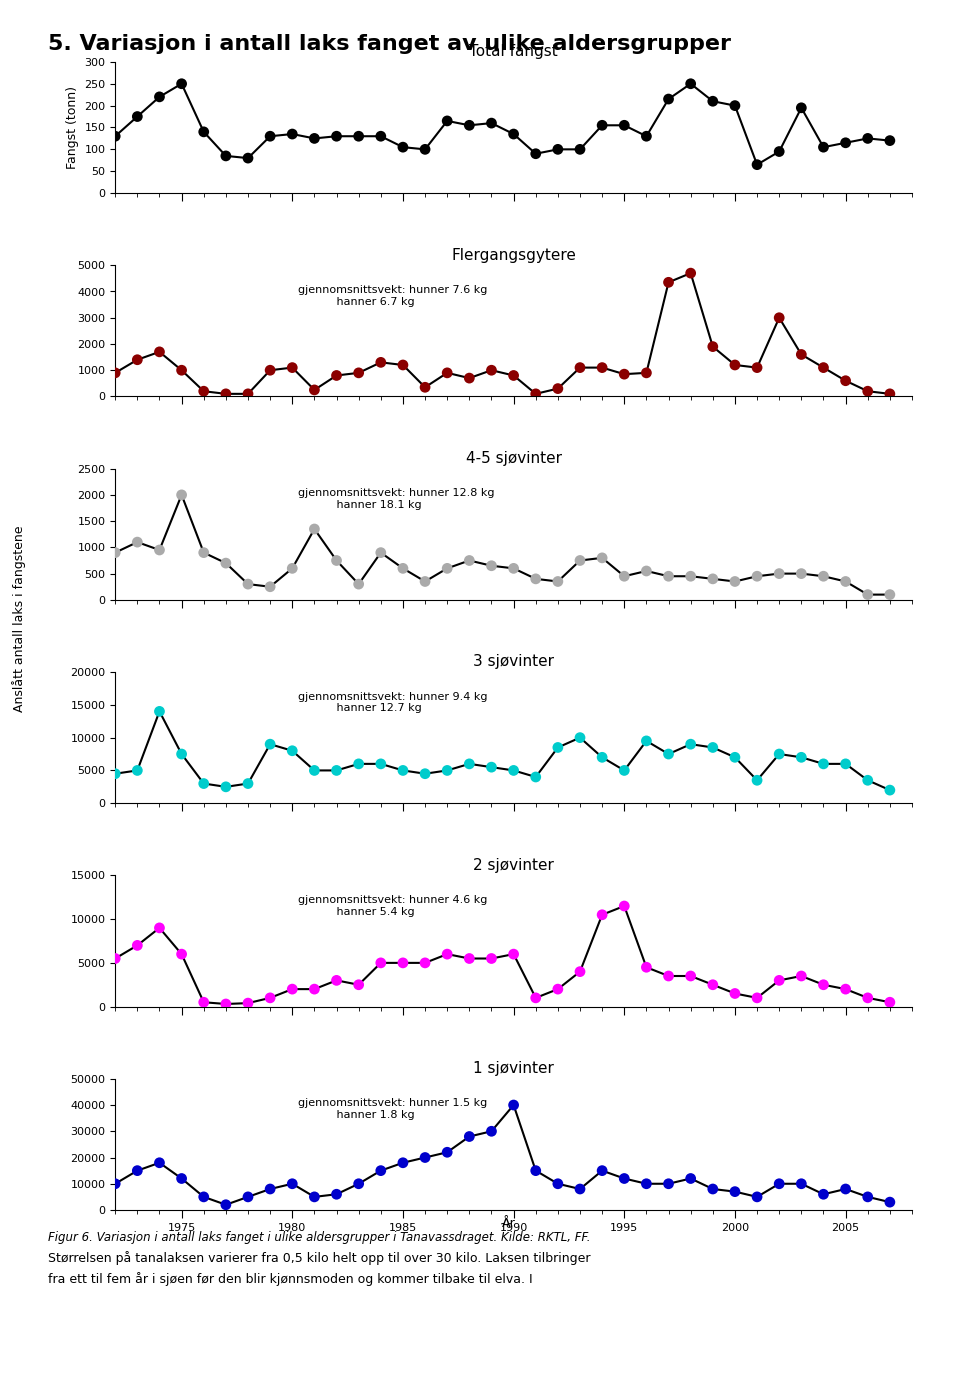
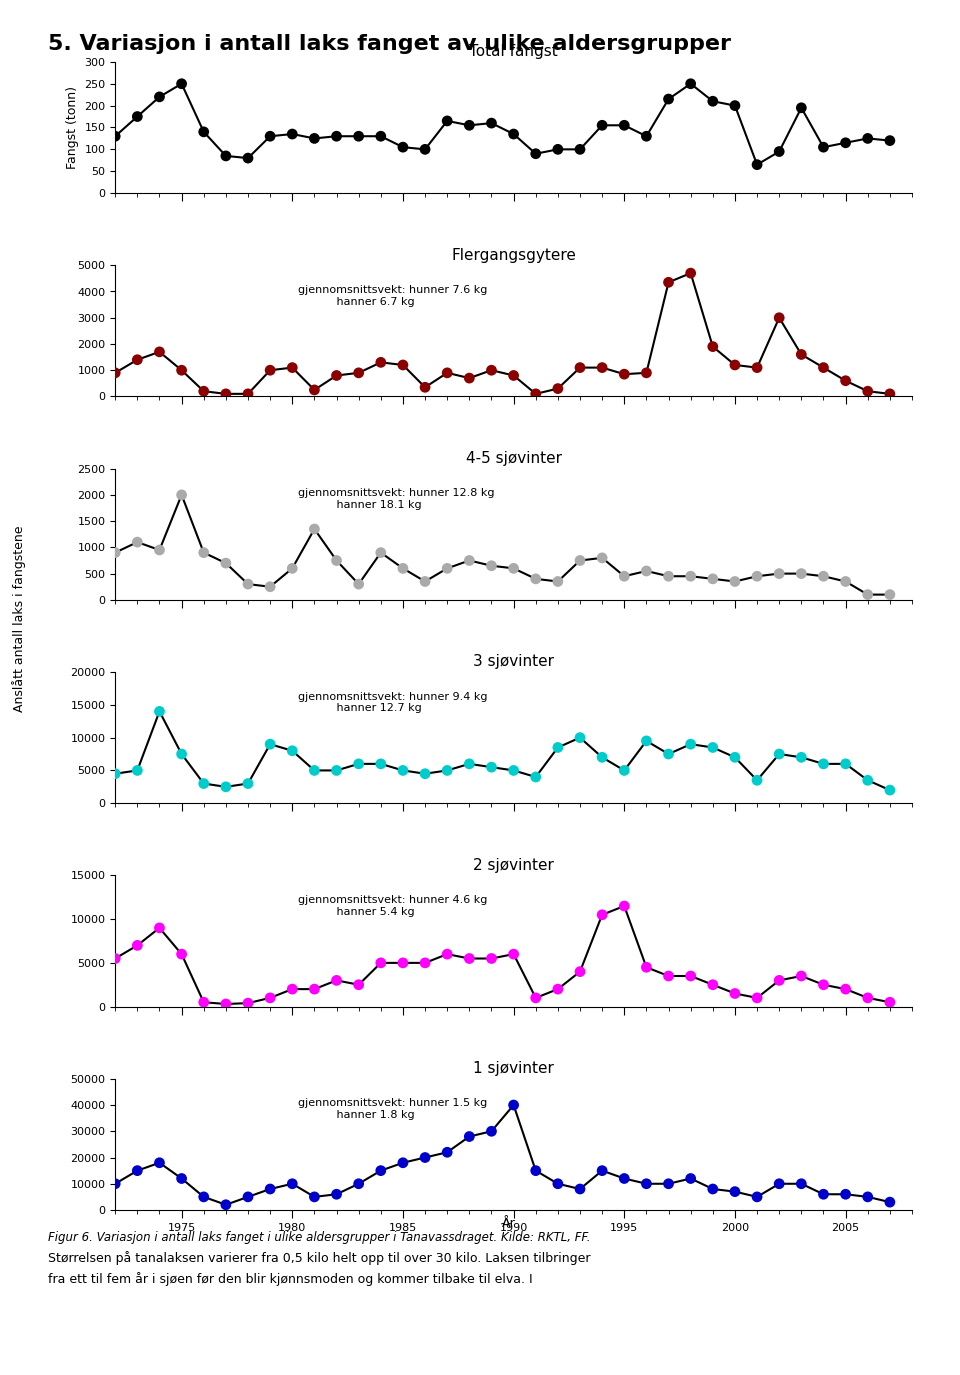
1 sjøvinter/2005: 8000 -> 6000
